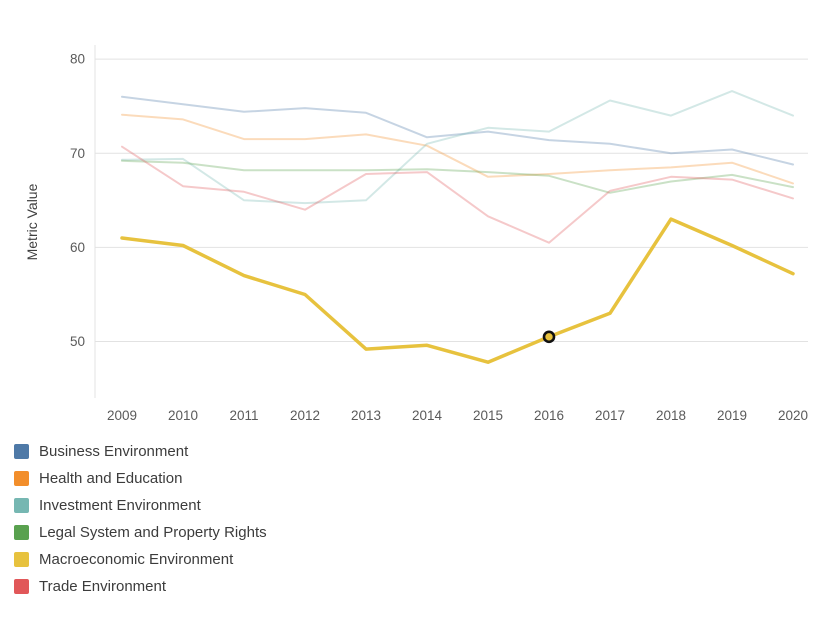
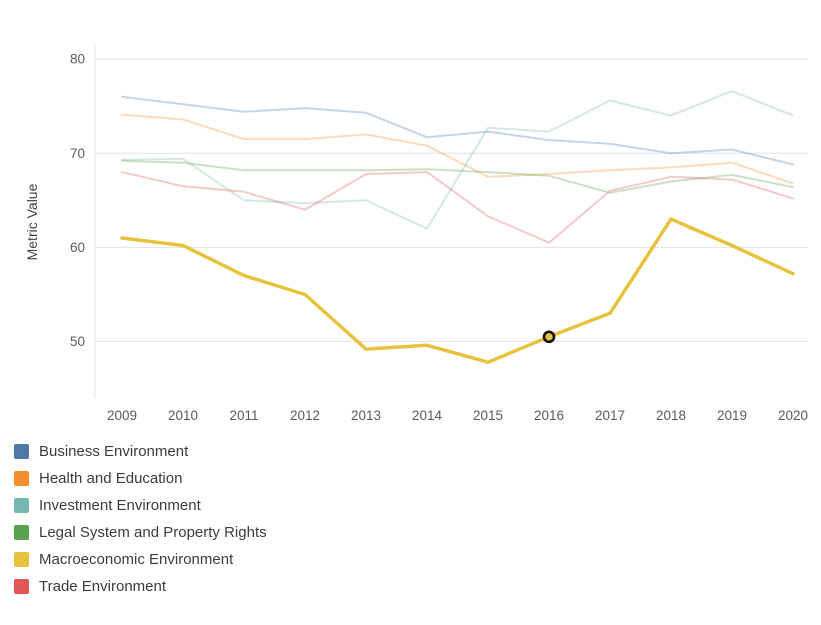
Trade Environment/2009: 71 -> 68
Investment Environment/2014: 71 -> 62
